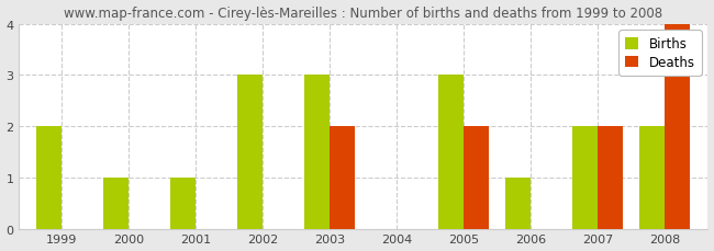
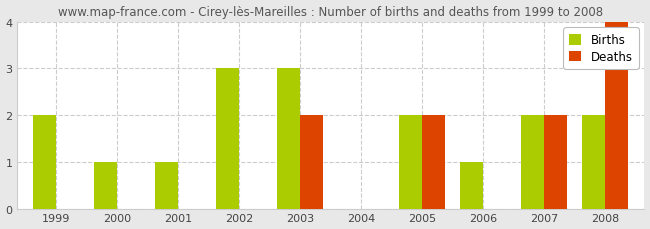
Births/2005: 3 -> 2
